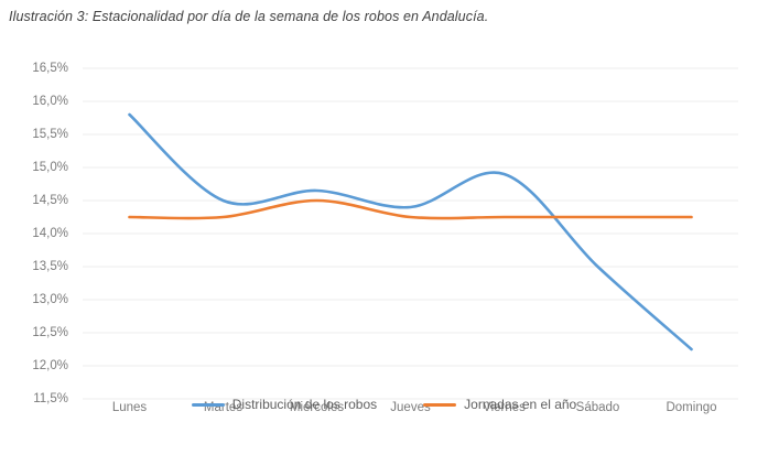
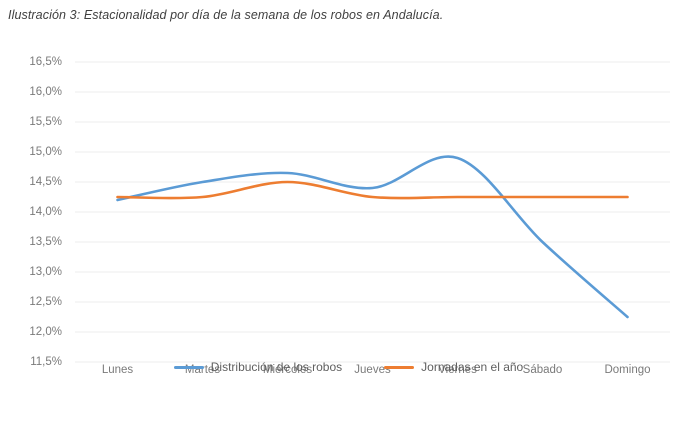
Distribución de los robos/Lunes: 15,8% -> 14,2%
